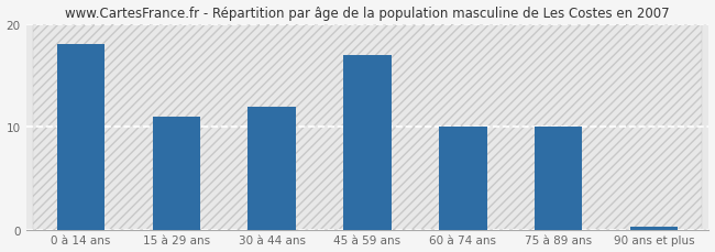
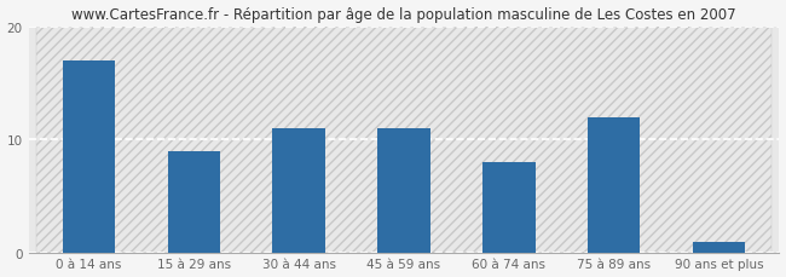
0 à 14 ans: 18.0 -> 17.0
15 à 29 ans: 11.0 -> 9.0
30 à 44 ans: 12.0 -> 11.0
45 à 59 ans: 17.0 -> 11.0
60 à 74 ans: 10.0 -> 8.0
75 à 89 ans: 10.0 -> 12.0
90 ans et plus: 0.3 -> 1.0
